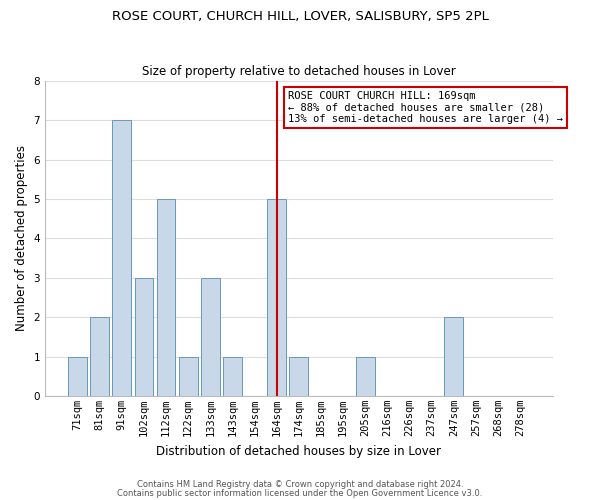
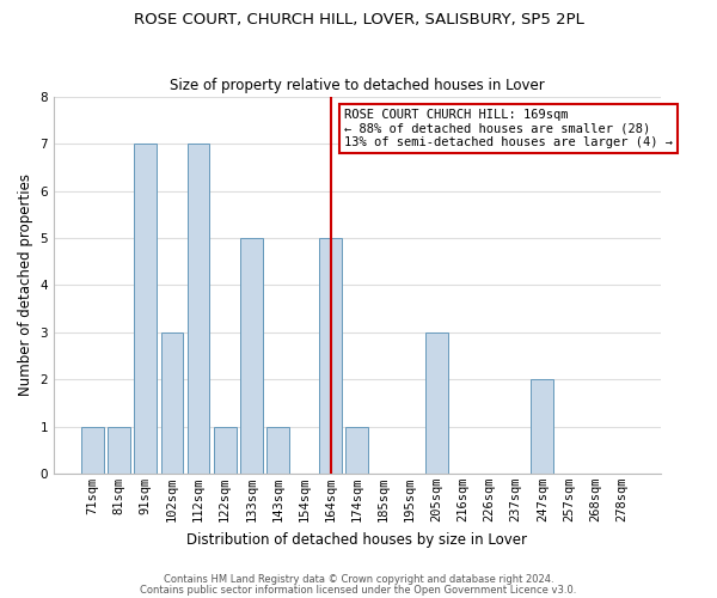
81sqm: 2 -> 1
112sqm: 5 -> 7
133sqm: 3 -> 5
205sqm: 1 -> 3
